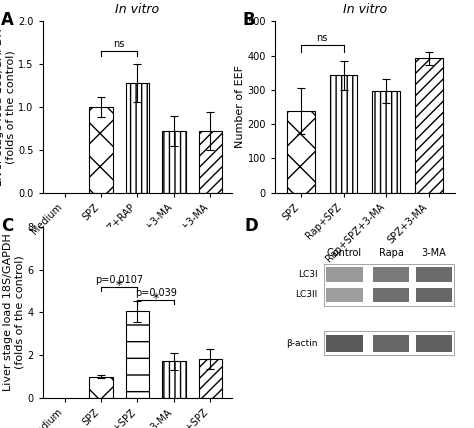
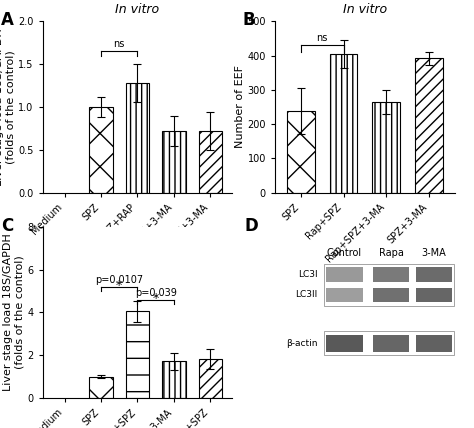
Rap+SPZ: 342 -> 405
Rap+SPZ+3-MA: 297 -> 265
